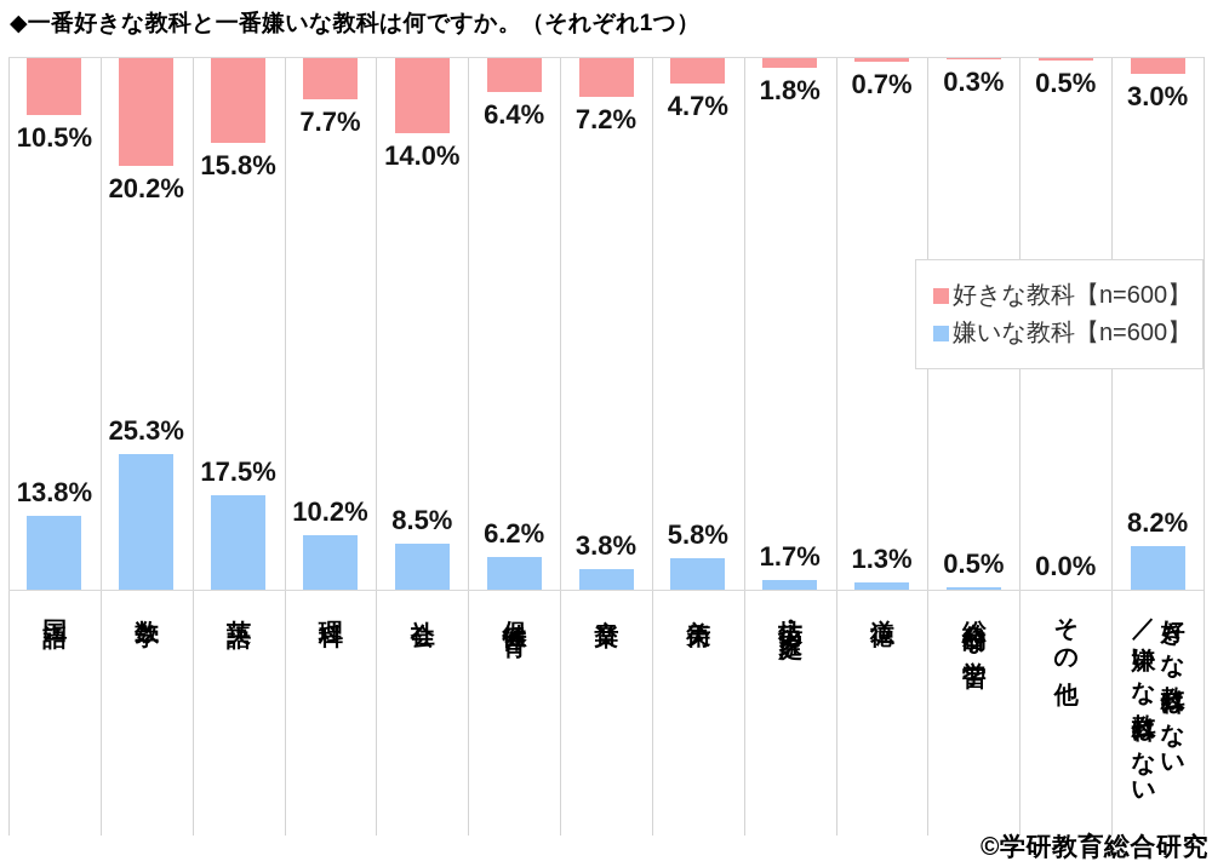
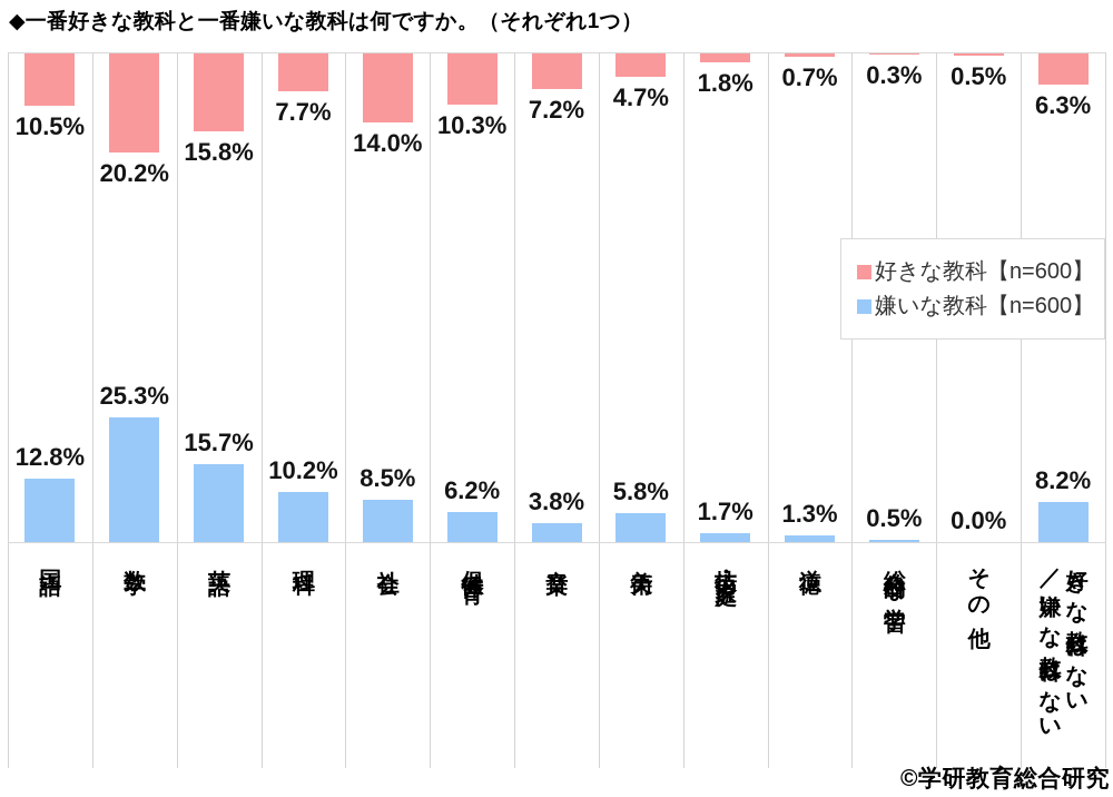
嫌いな教科【n=600】/国語: 13.8% -> 12.8%
嫌いな教科【n=600】/英語: 17.5% -> 15.7%
好きな教科【n=600】/保健体育: 6.4% -> 10.3%
好きな教科【n=600】/好きな教科はない ／嫌いな教科はない: 3.0% -> 6.3%
